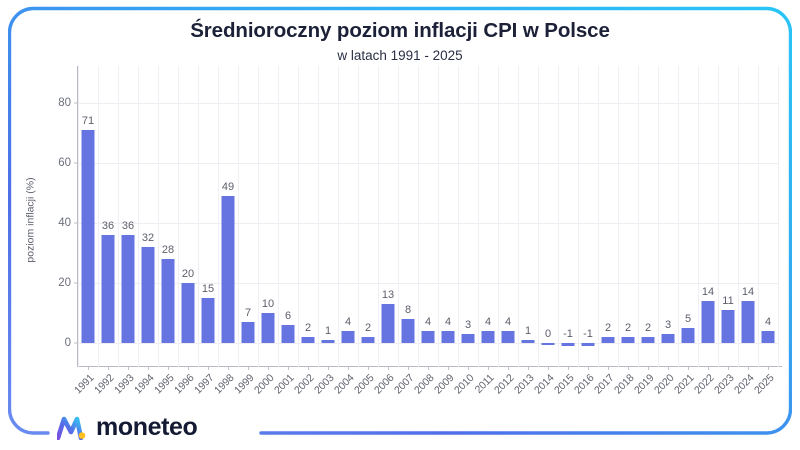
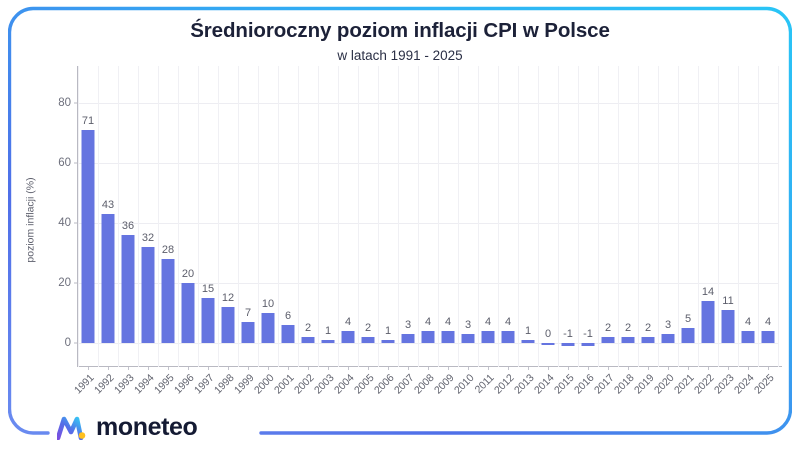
1992: 36 -> 43
1998: 49 -> 12
2006: 13 -> 1
2007: 8 -> 3
2024: 14 -> 4
